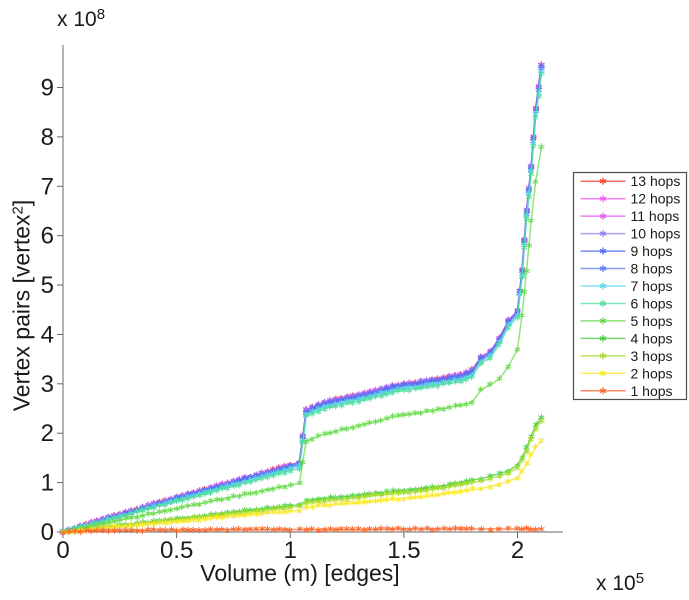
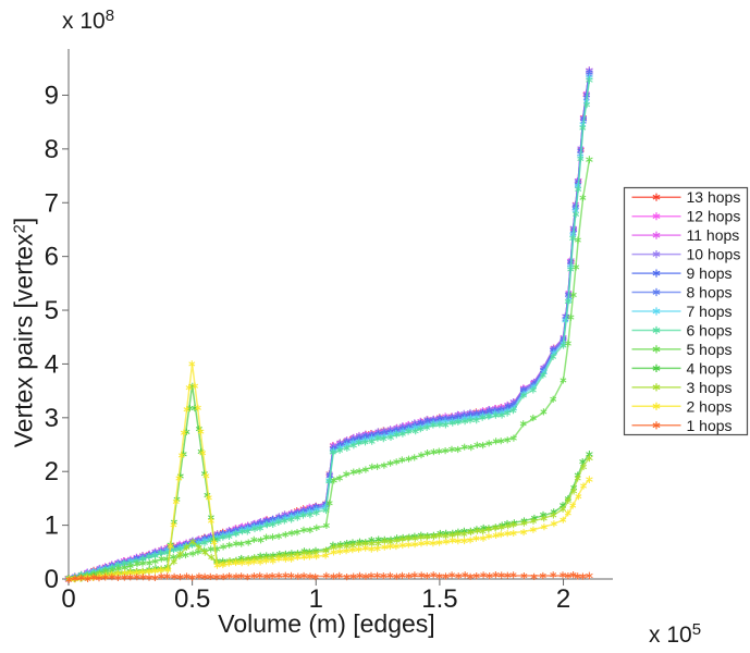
4 hops/0.5: 0.3 -> 3.6
3 hops/0.5: 0.2 -> 0.7
2 hops/0.5: 0.2 -> 4.0
